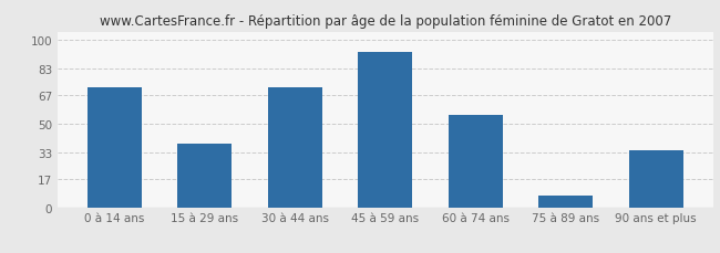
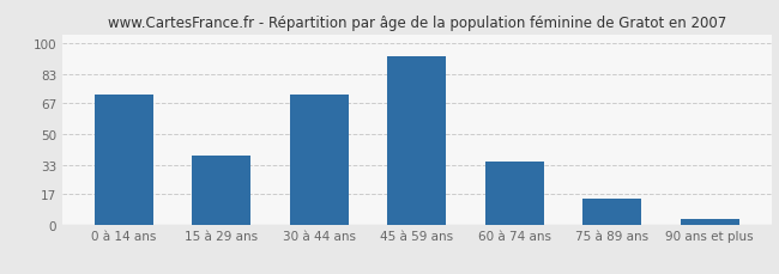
60 à 74 ans: 55 -> 35
75 à 89 ans: 7 -> 14
90 ans et plus: 34 -> 3
